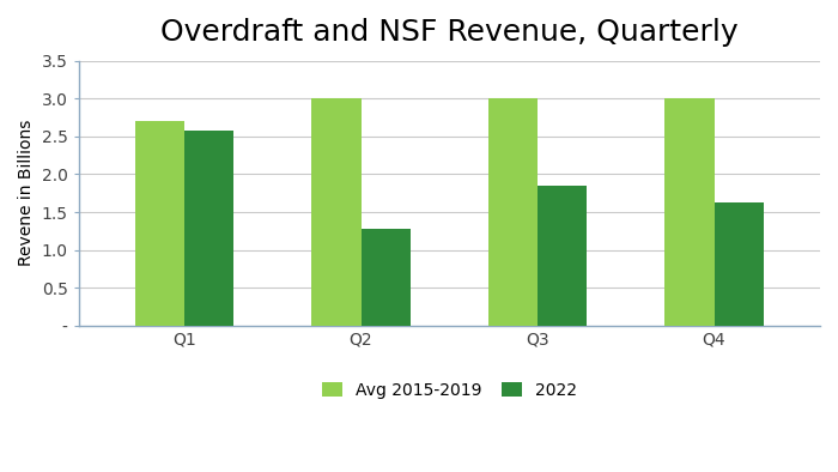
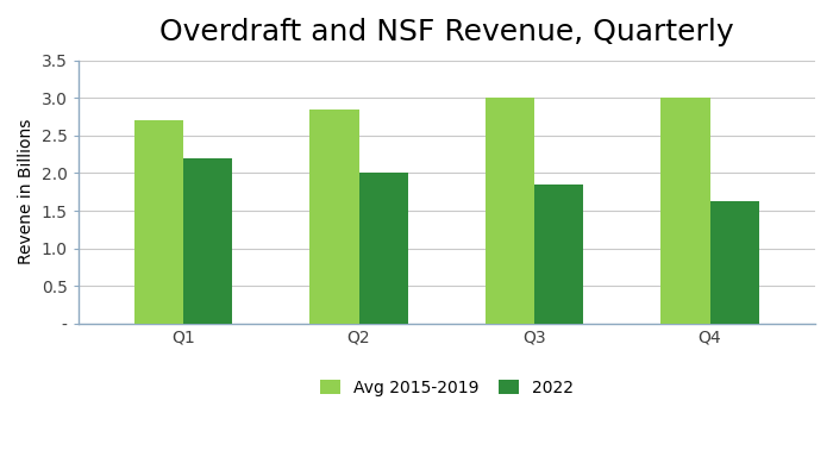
2022/Q1: 2.58 -> 2.20
Avg 2015-2019/Q2: 3.00 -> 2.85
2022/Q2: 1.28 -> 2.00
